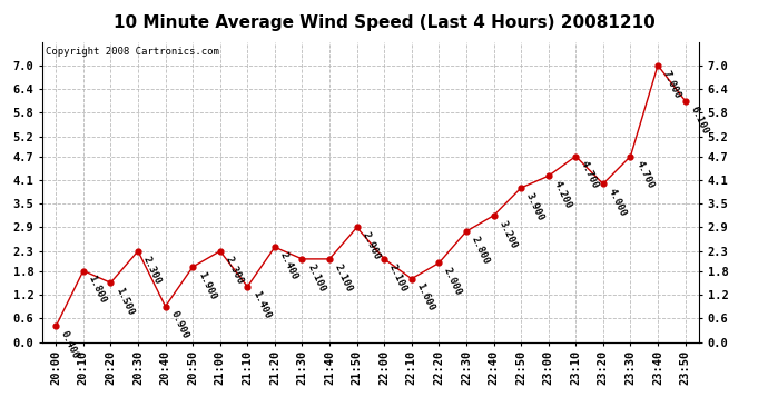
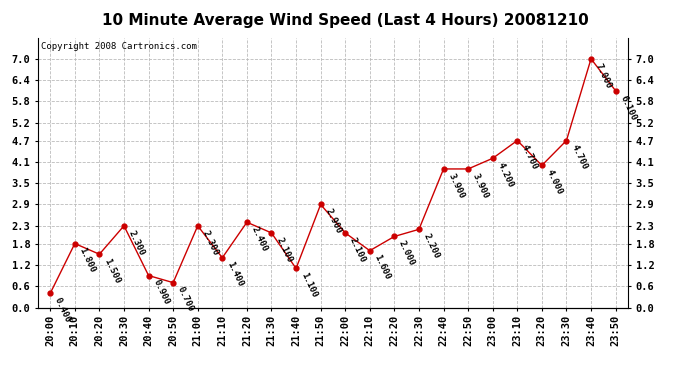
20:50: 1.900 -> 0.700
21:40: 2.100 -> 1.100
22:30: 2.800 -> 2.200
22:40: 3.200 -> 3.900
